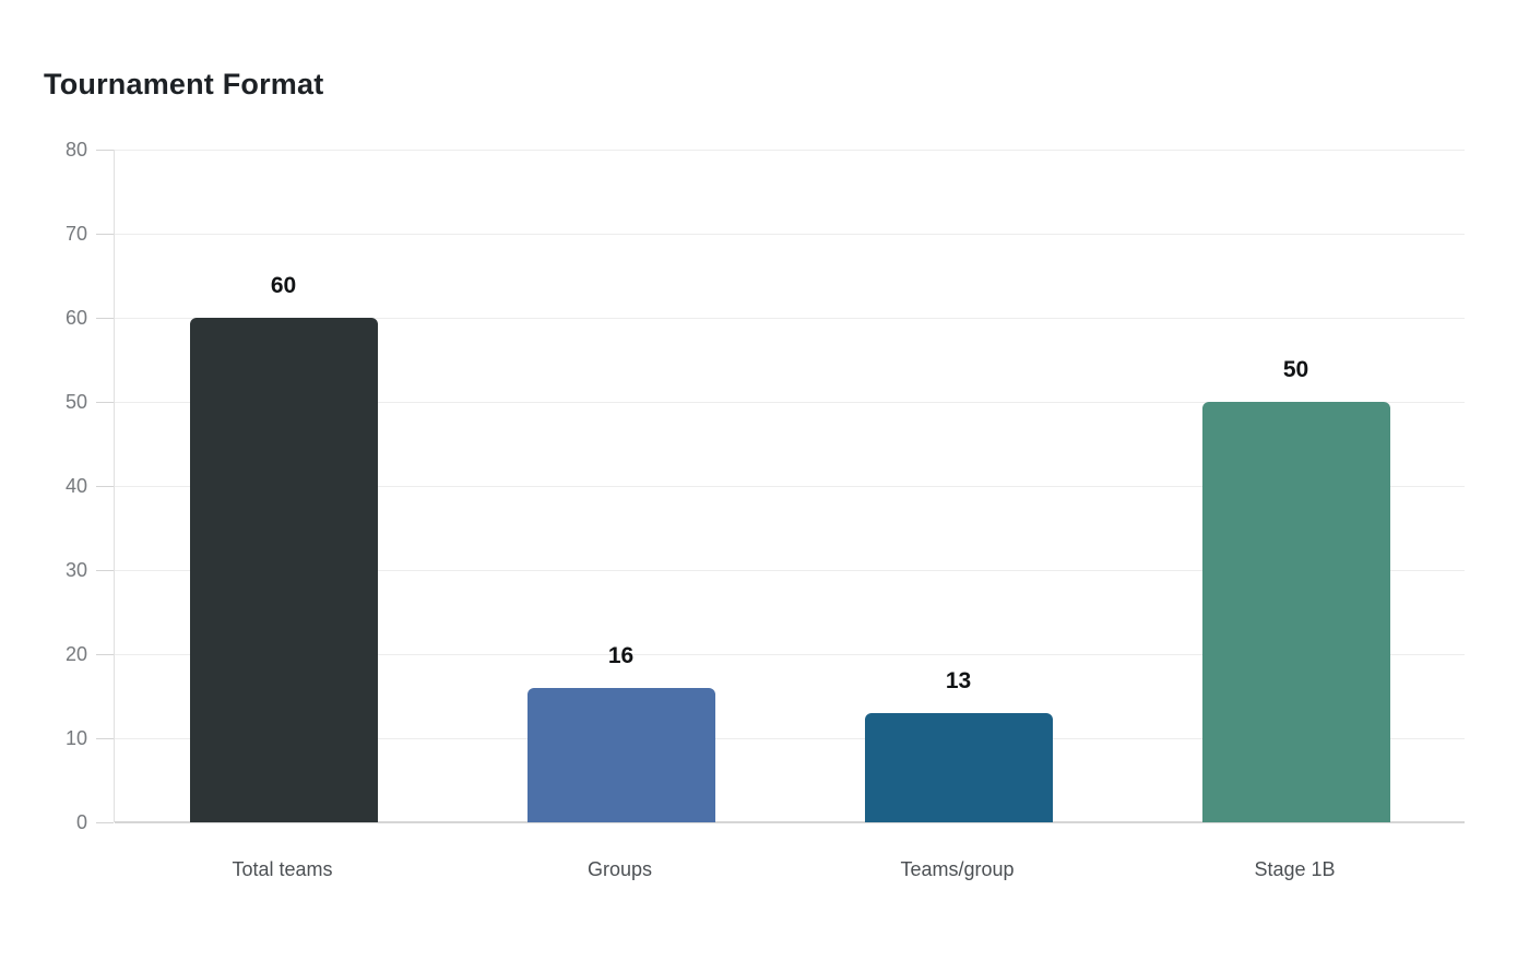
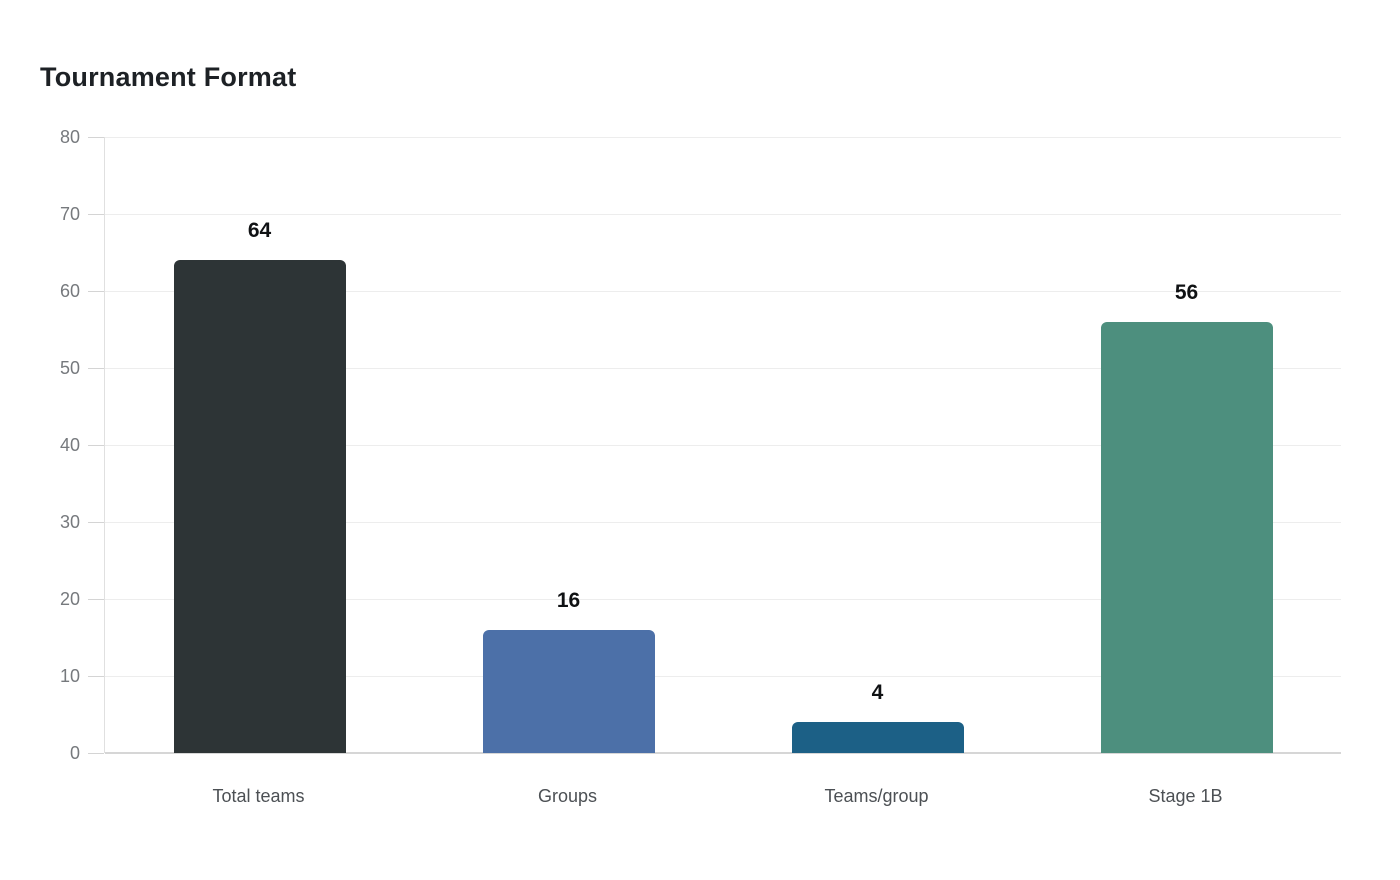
Total teams: 60 -> 64
Teams/group: 13 -> 4
Stage 1B: 50 -> 56
